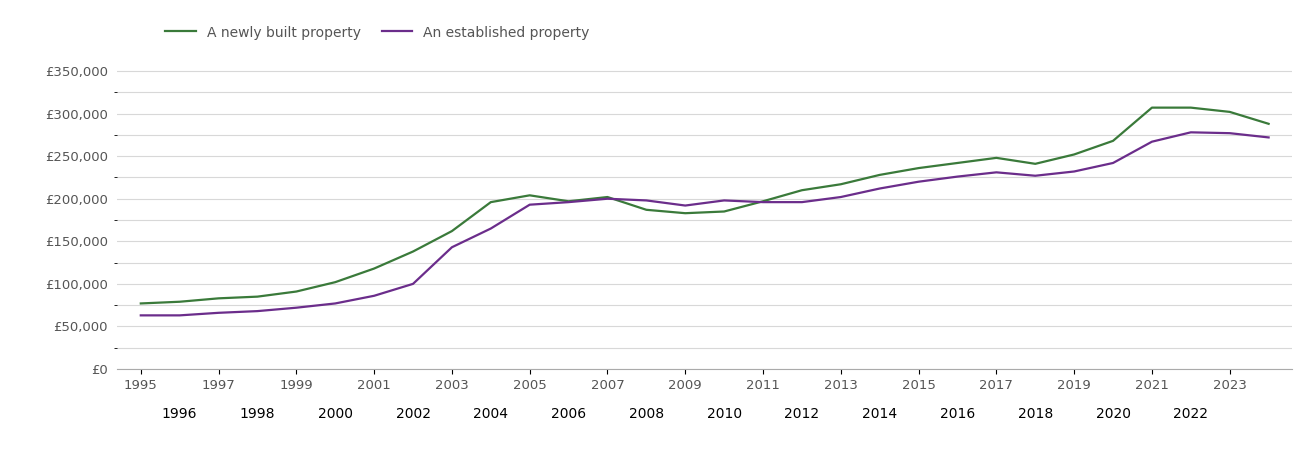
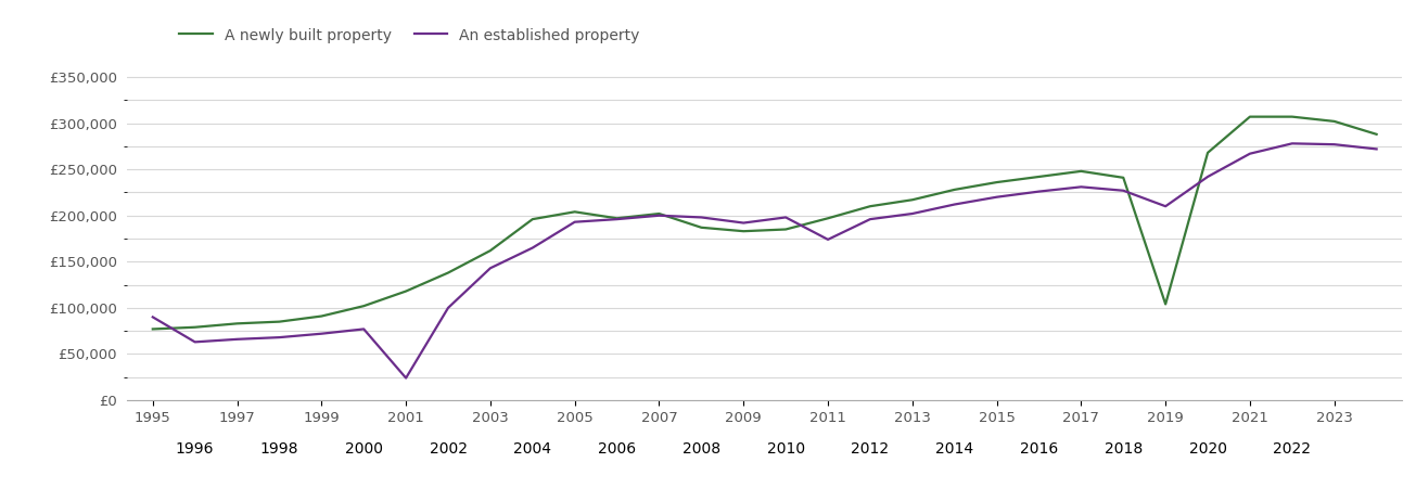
An established property/1995: £63,000 -> £90,000
An established property/2001: £86,000 -> £24,000
An established property/2011: £196,000 -> £174,000
A newly built property/2019: £252,000 -> £104,000
An established property/2019: £232,000 -> £210,000
